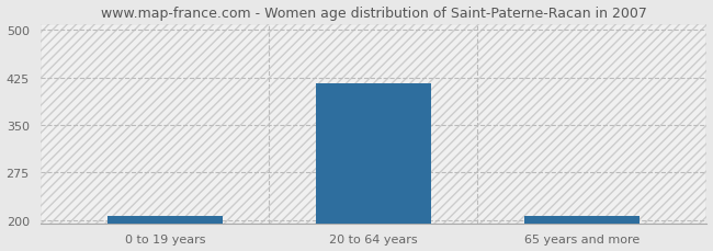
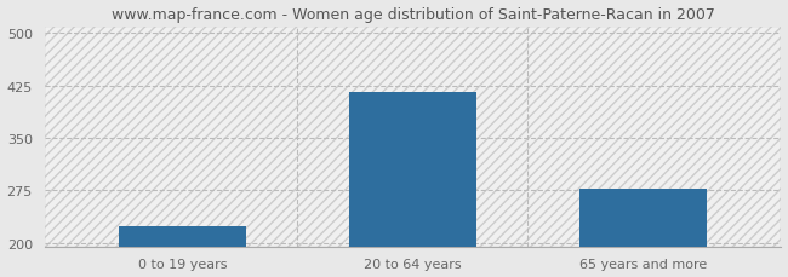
0 to 19 years: 207 -> 224
65 years and more: 206 -> 278
